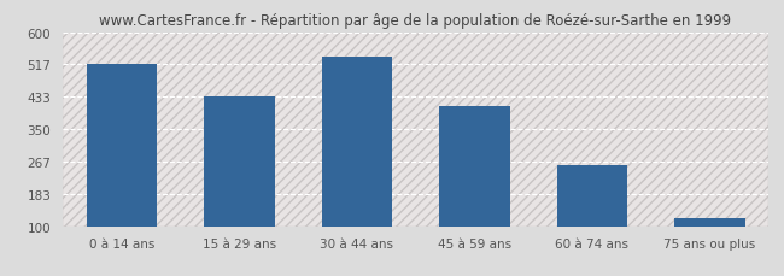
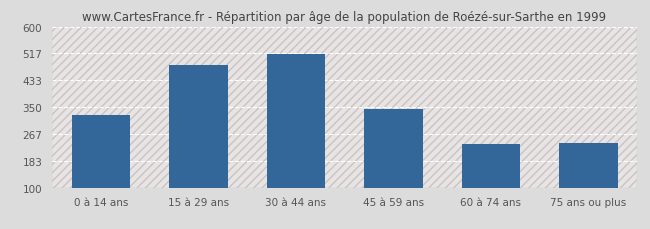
0 à 14 ans: 517 -> 325
15 à 29 ans: 433 -> 480
30 à 44 ans: 536 -> 515
45 à 59 ans: 408 -> 345
60 à 74 ans: 258 -> 235
75 ans ou plus: 120 -> 240
